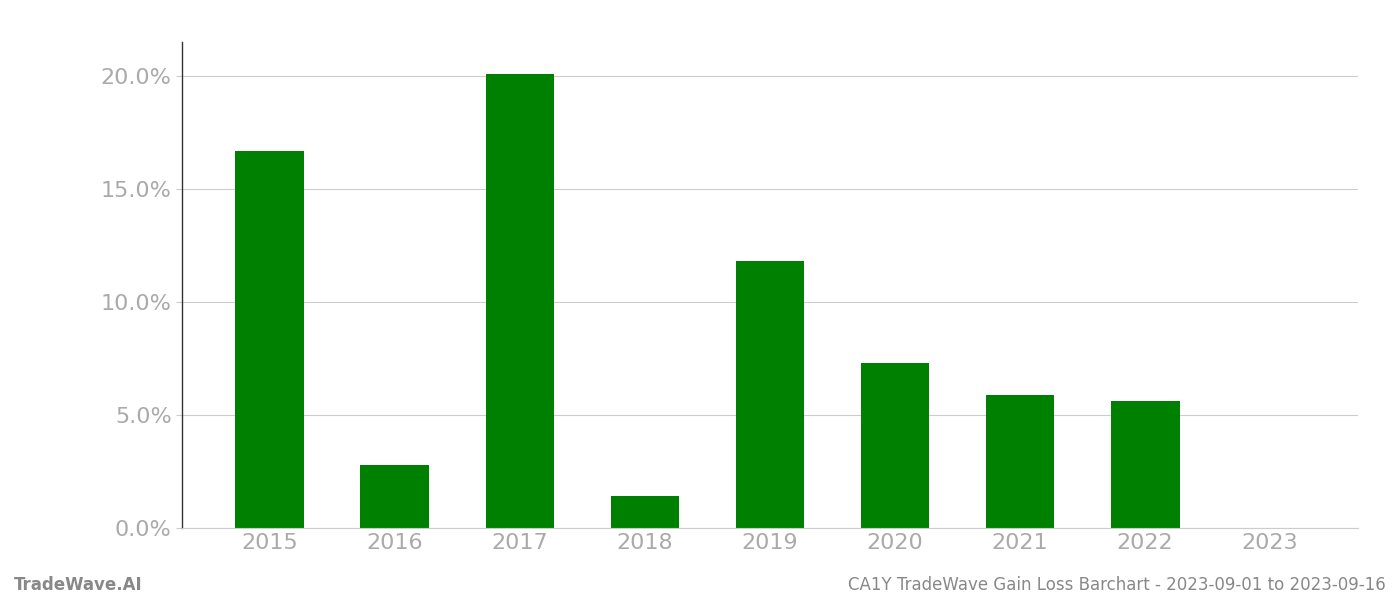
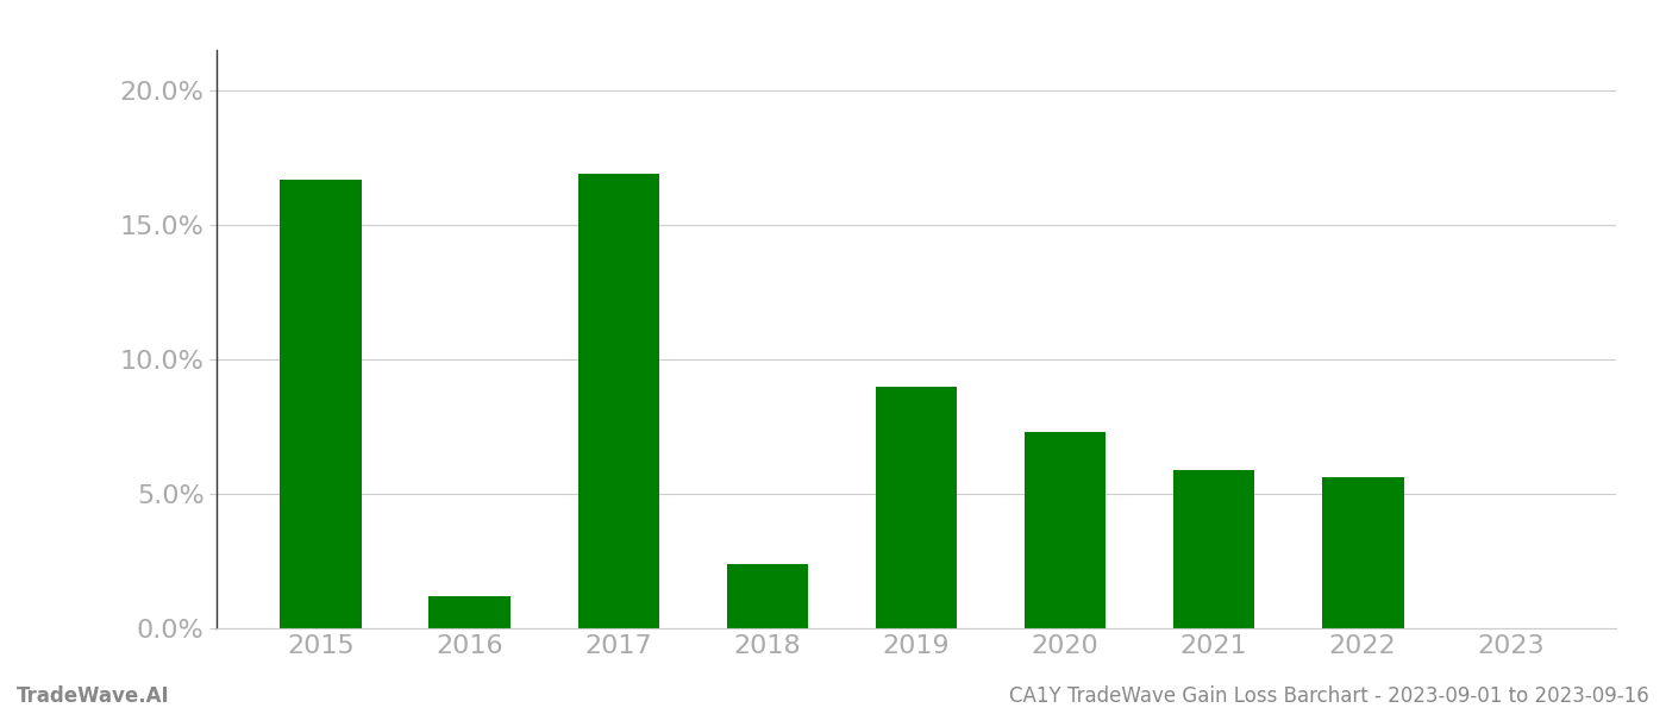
2016: 2.8% -> 1.2%
2017: 20.1% -> 16.9%
2018: 1.4% -> 2.4%
2019: 11.8% -> 9.0%
